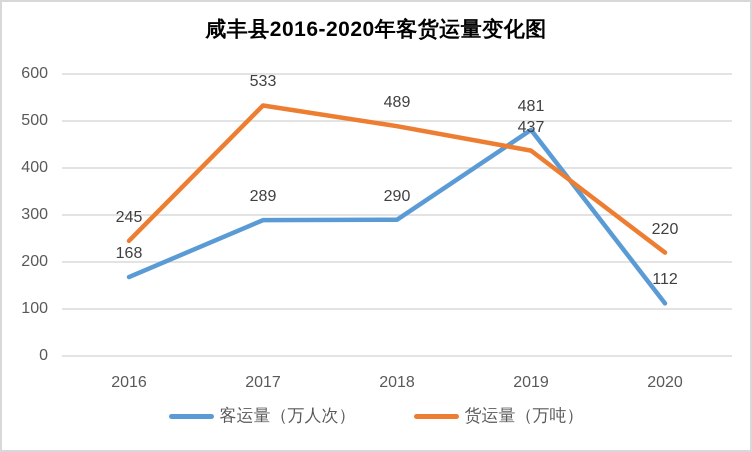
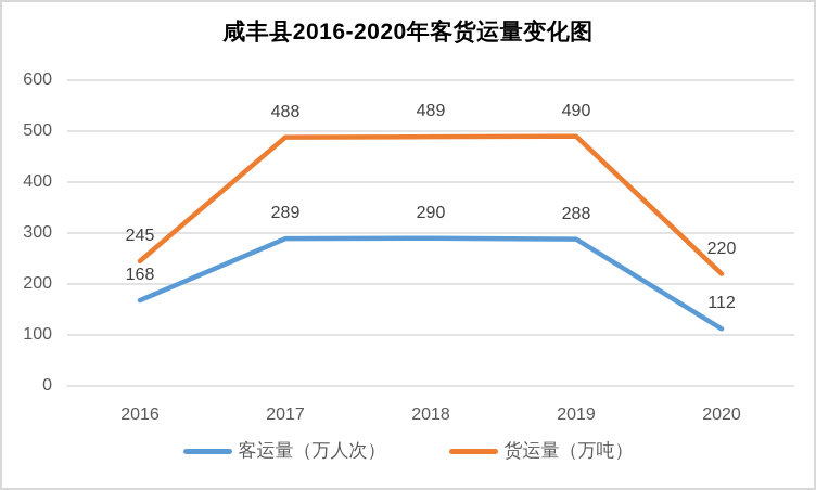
货运量（万吨）/2017: 533 -> 488
客运量（万人次）/2019: 481 -> 288
货运量（万吨）/2019: 437 -> 490
